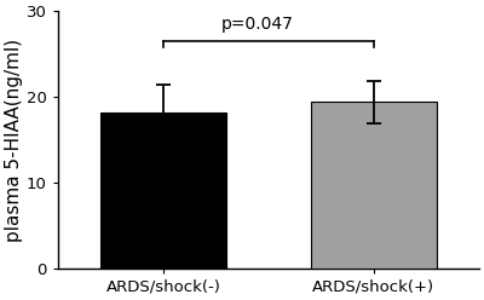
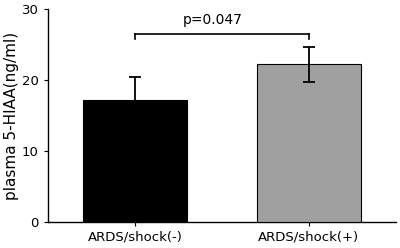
ARDS/shock(-): 18.2 -> 17.2
ARDS/shock(+): 19.4 -> 22.2
